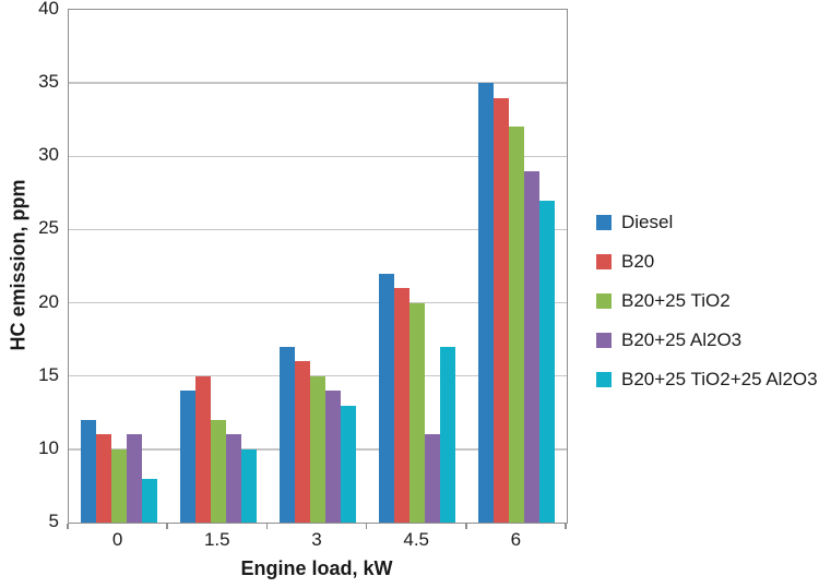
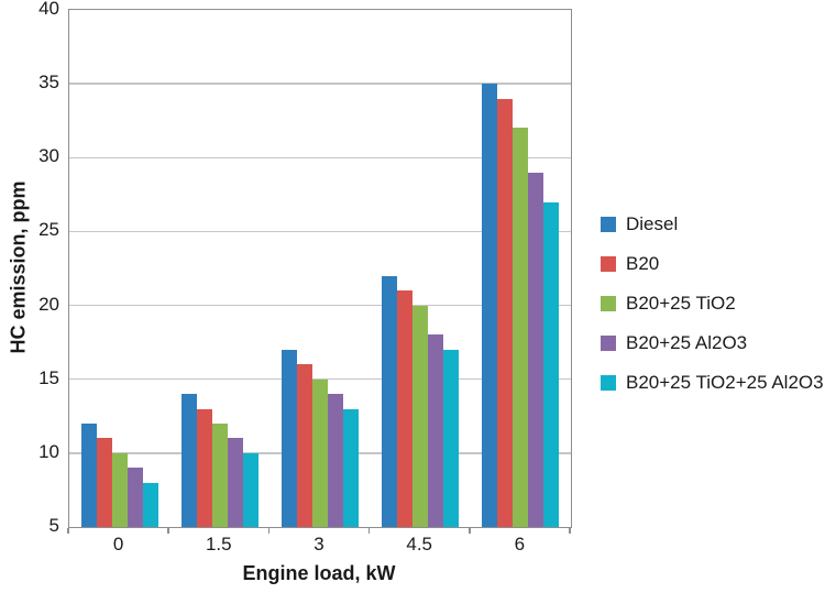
B20+25 Al2O3/0: 11 -> 9
B20/1.5: 15 -> 13
B20+25 Al2O3/4.5: 11 -> 18
